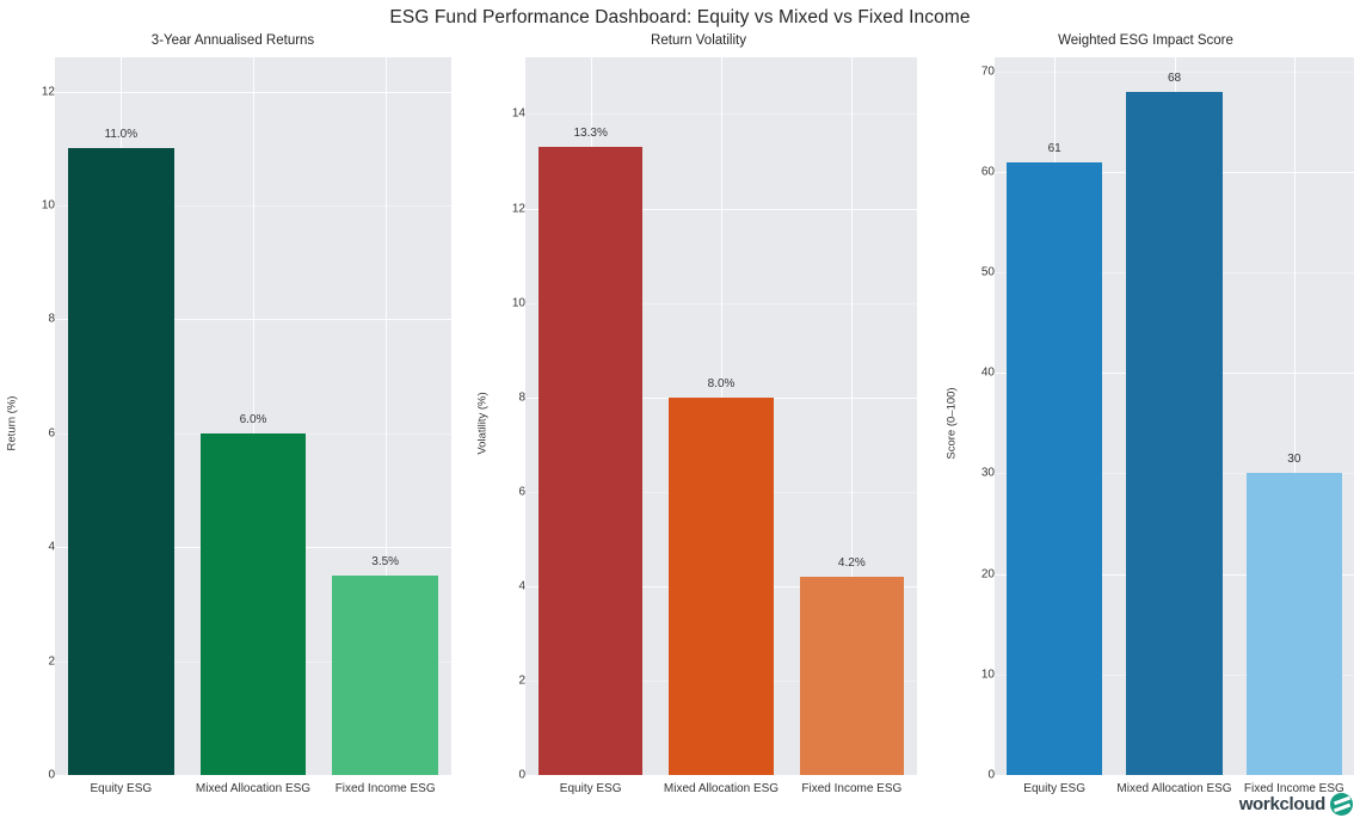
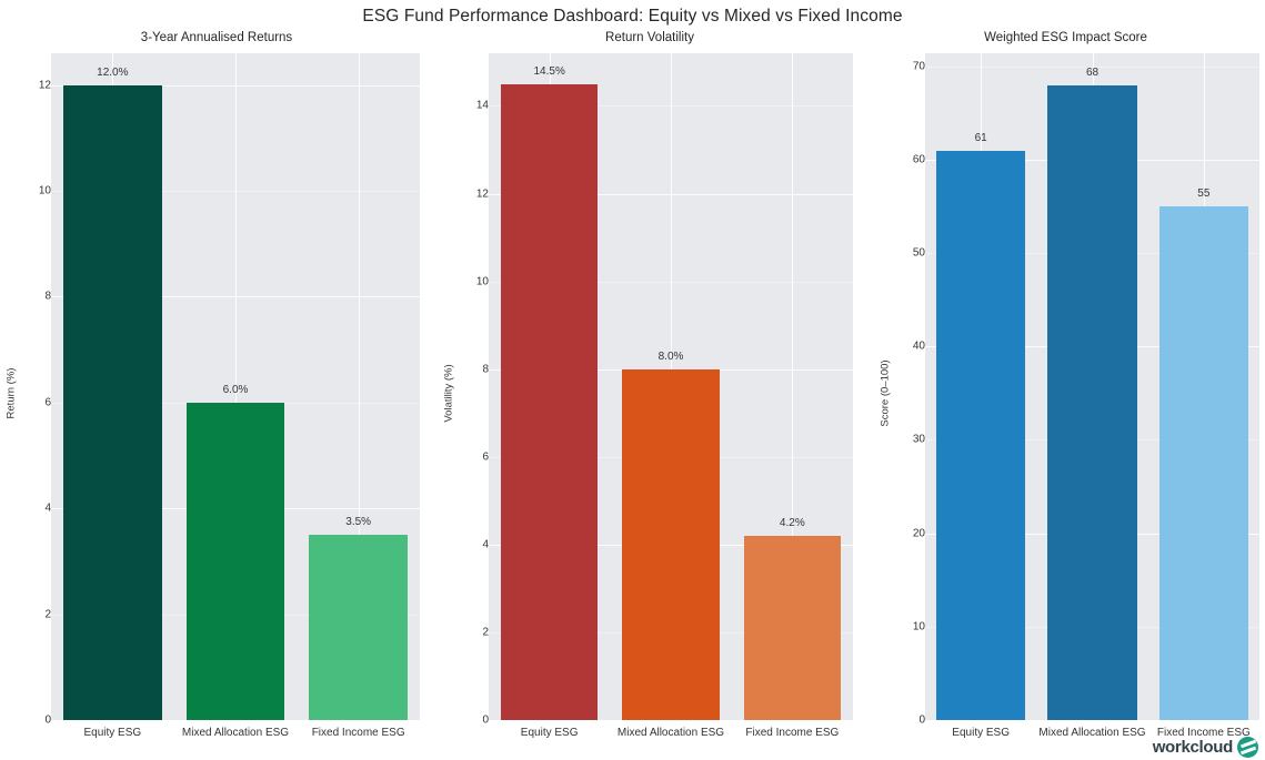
3-Year Annualised Returns/Equity ESG: 11.0% -> 12.0%
Return Volatility/Equity ESG: 13.3% -> 14.5%
Weighted ESG Impact Score/Fixed Income ESG: 30 -> 55
